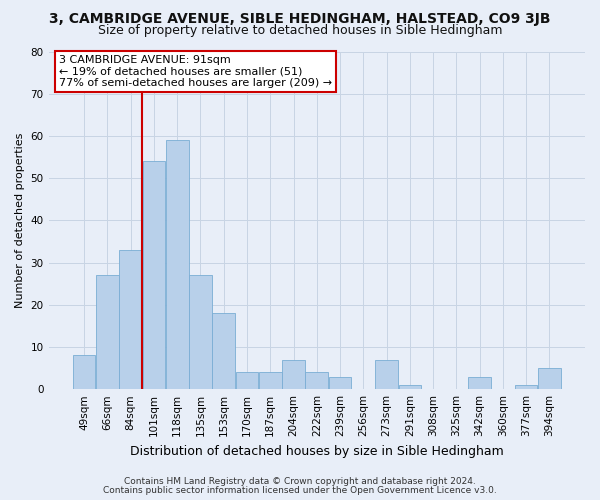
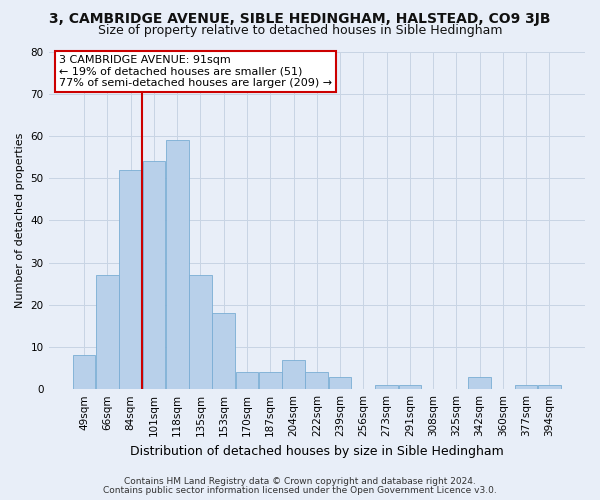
84sqm: 33 -> 52
273sqm: 7 -> 1
394sqm: 5 -> 1
